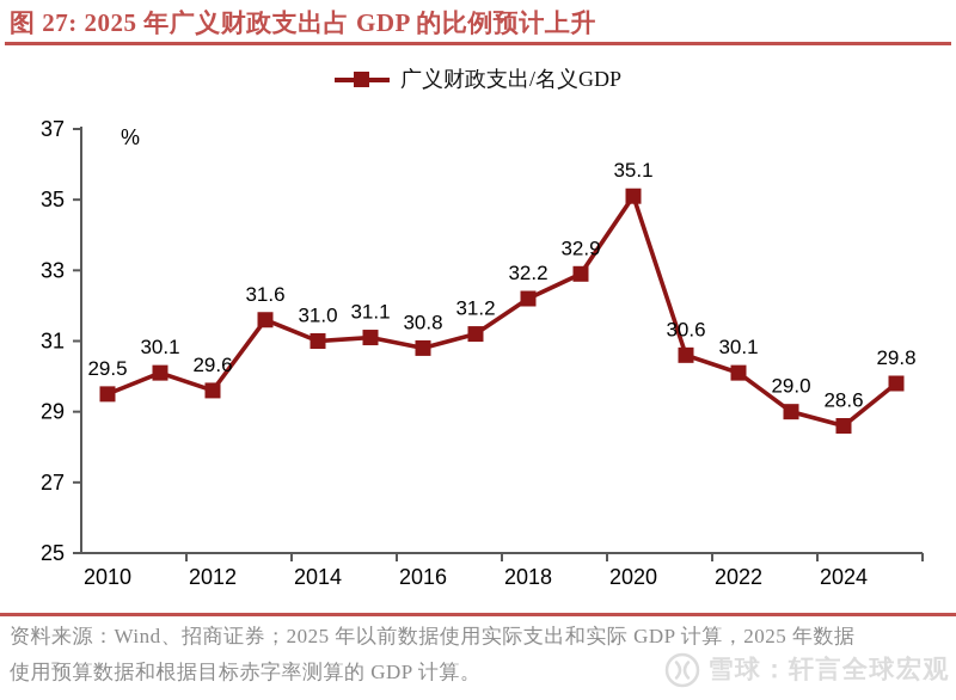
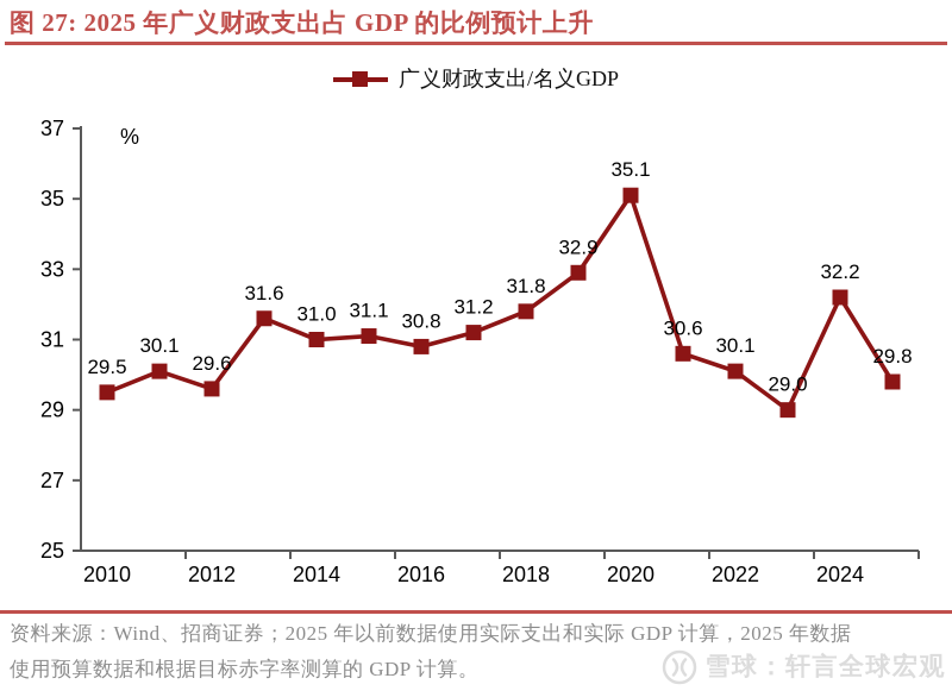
2018: 32.2 -> 31.8
2024: 28.6 -> 32.2
